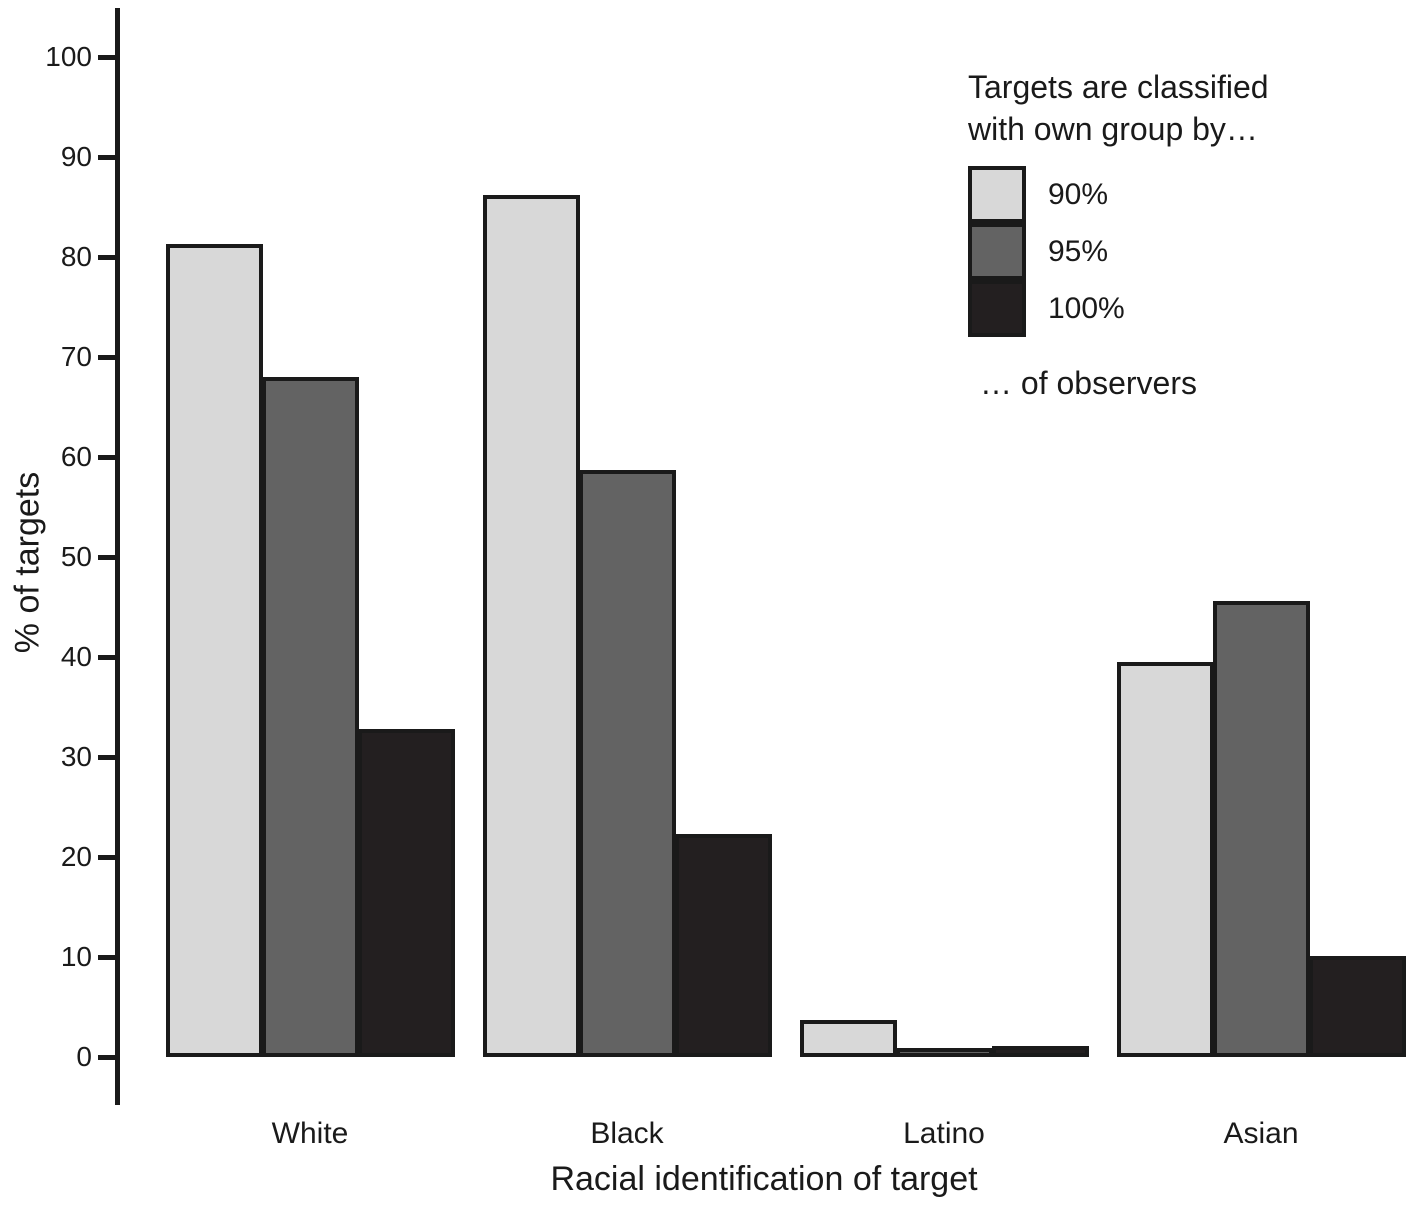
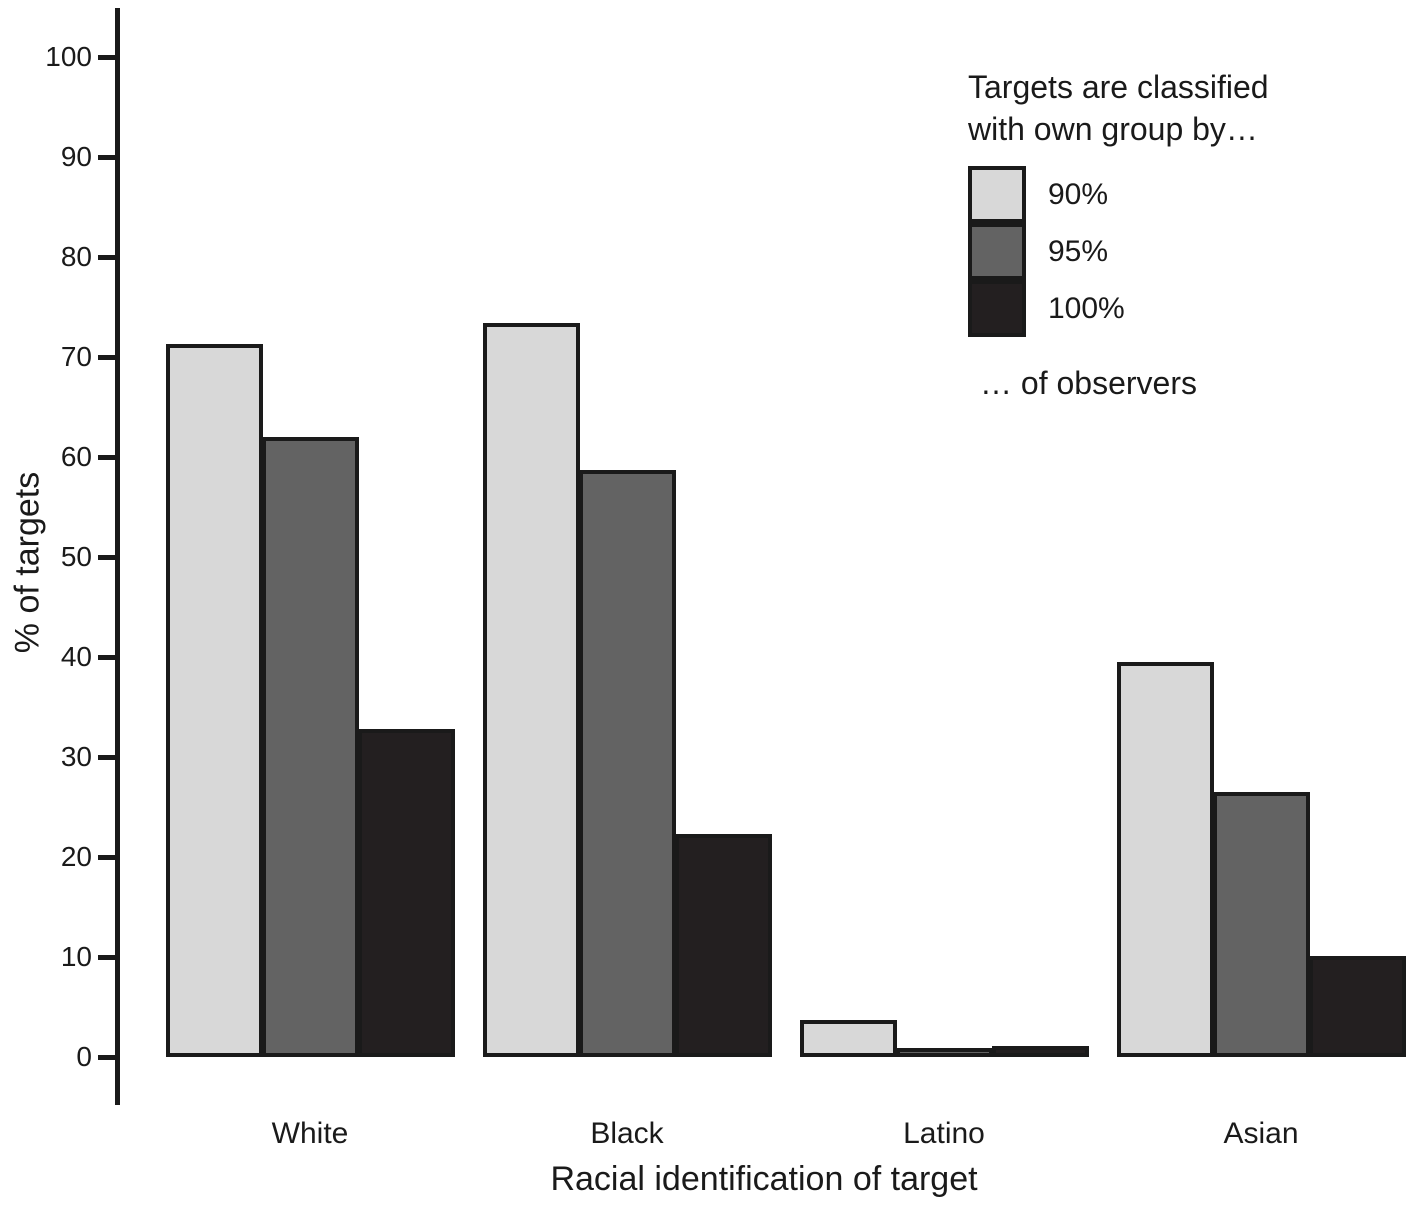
90%/White: 81.3 -> 71.3
95%/White: 68.0 -> 62.0
90%/Black: 86.2 -> 73.4
95%/Asian: 45.6 -> 26.5
